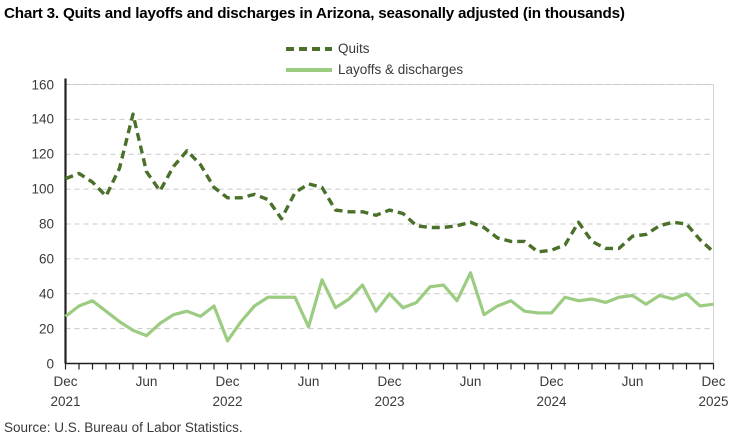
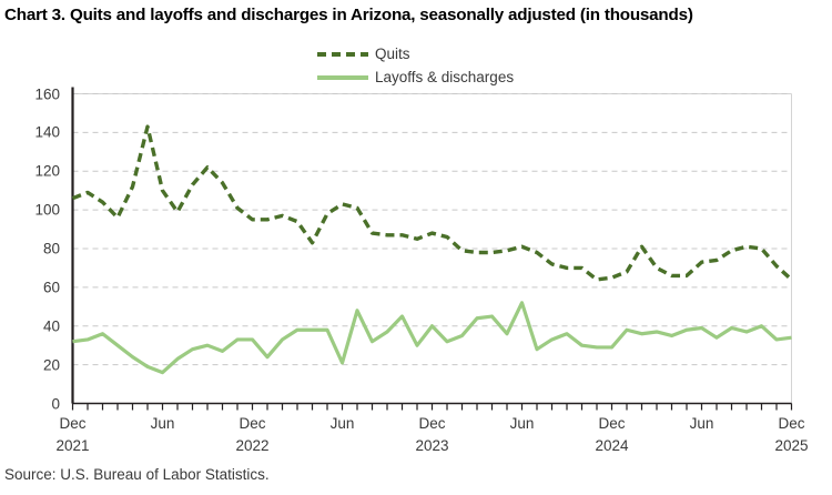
Layoffs & discharges/Dec 2021: 27 -> 32
Layoffs & discharges/Dec 2022: 13 -> 33
